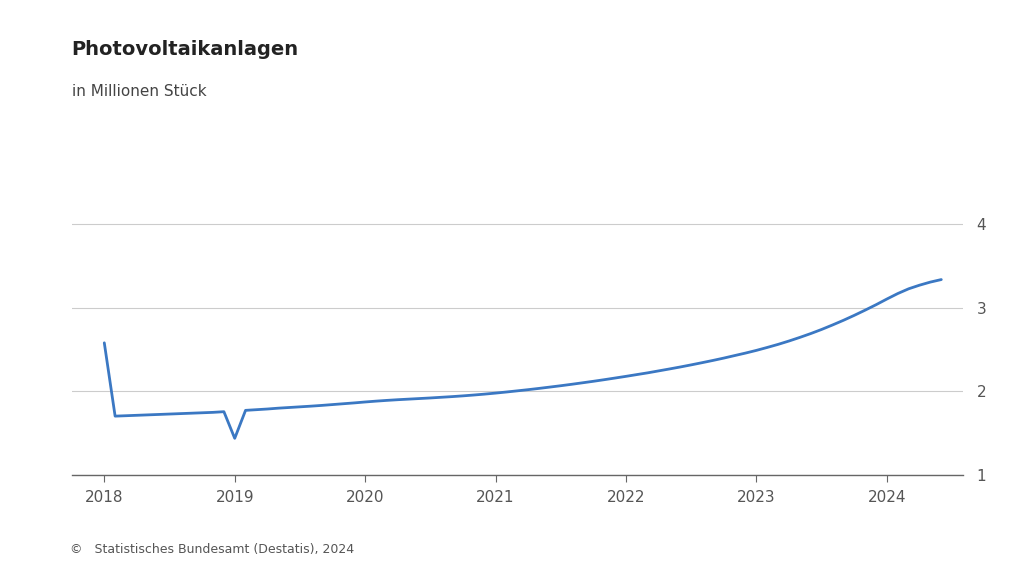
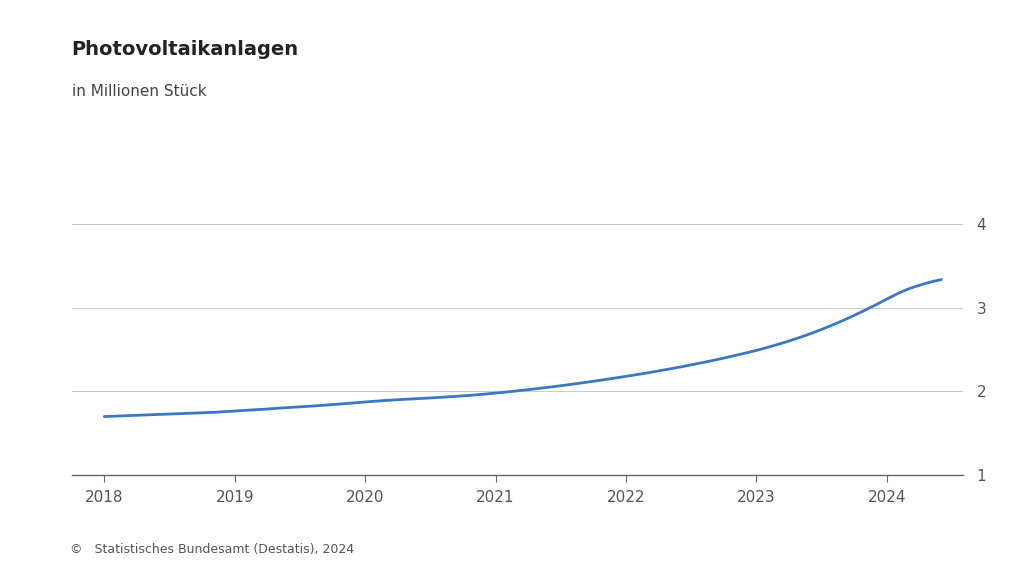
2018: 2.58 -> 1.70
2019: 1.44 -> 1.77
